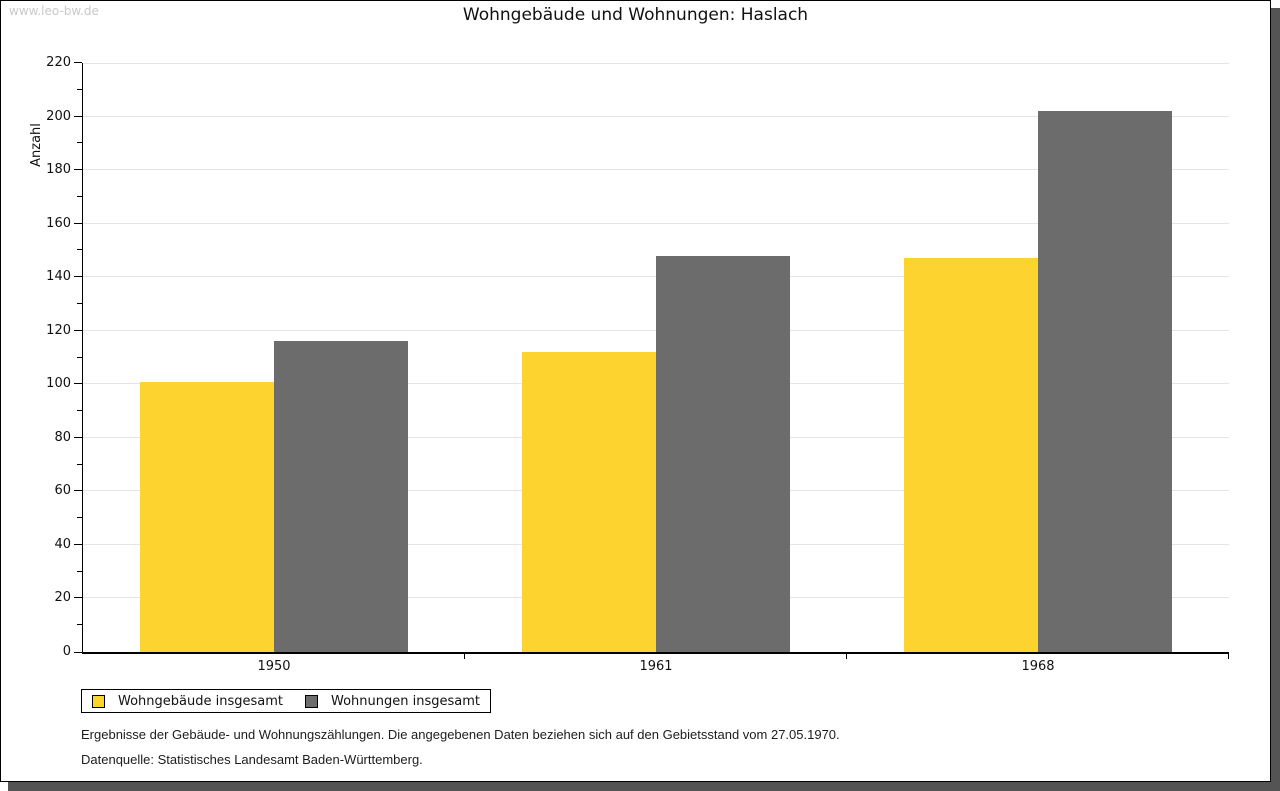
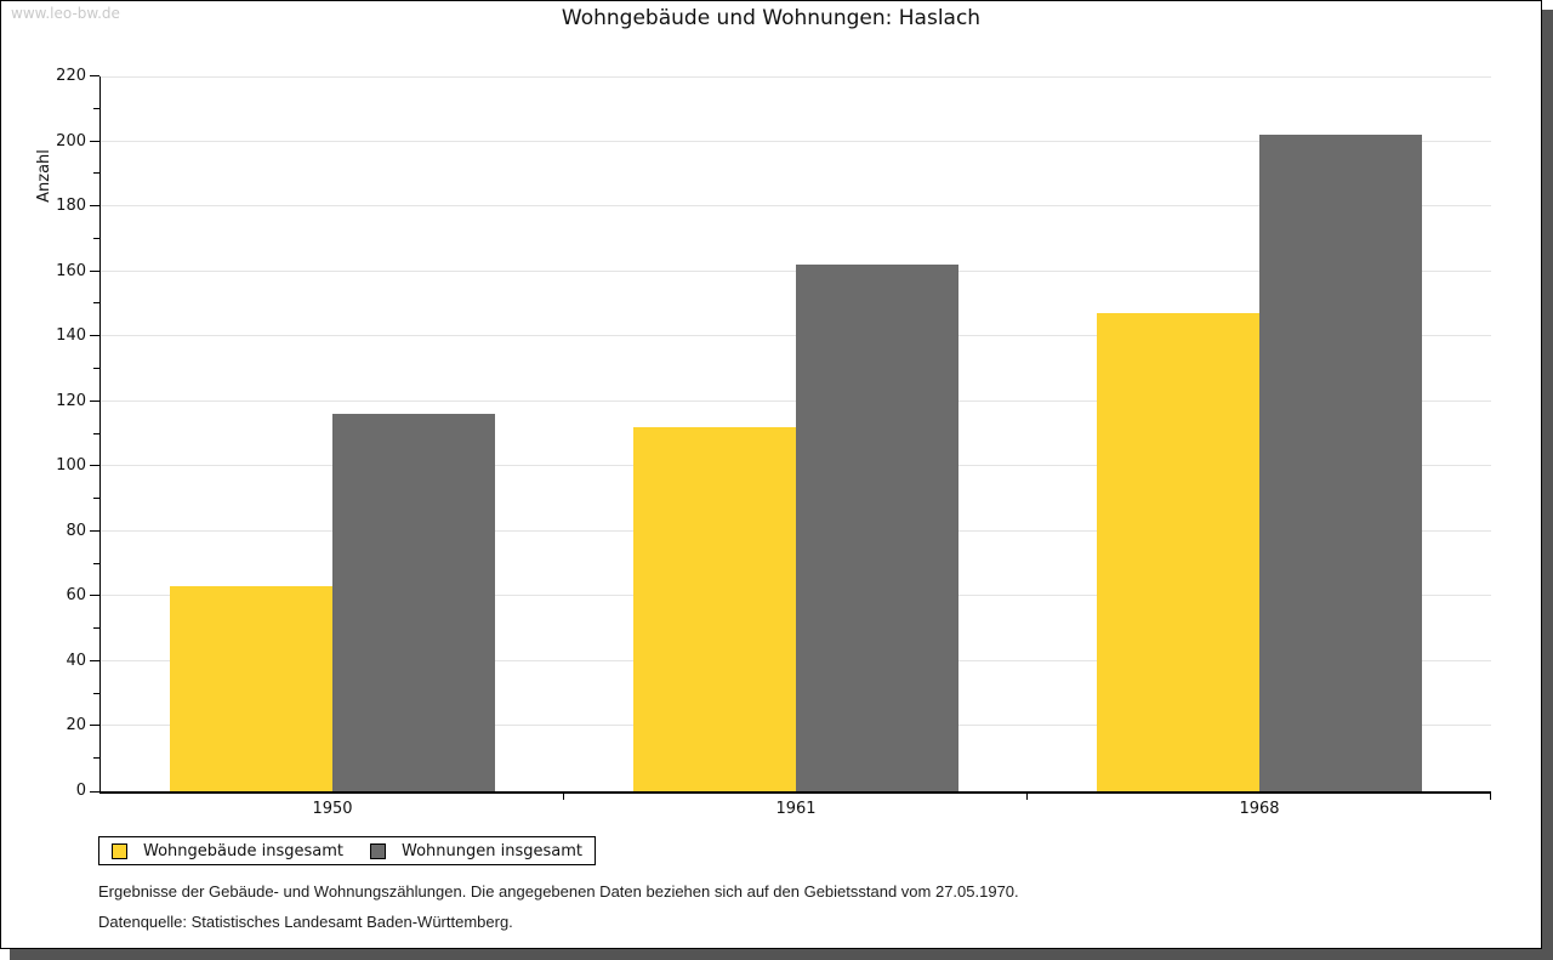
Wohngebäude insgesamt/1950: 101 -> 63
Wohnungen insgesamt/1961: 148 -> 162
